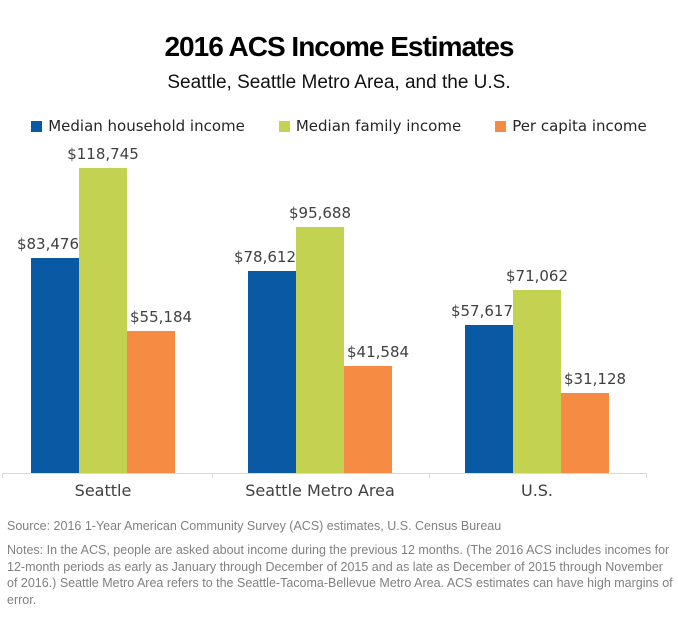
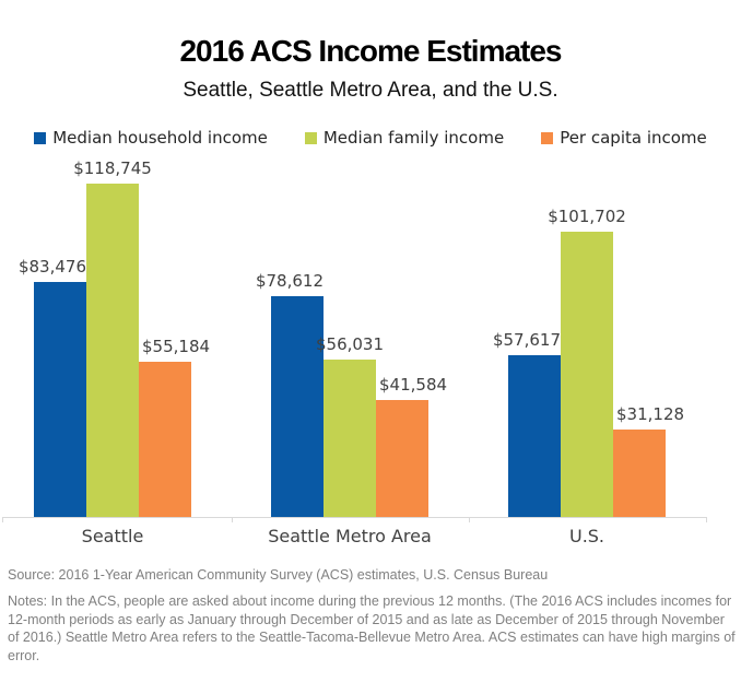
Median family income/Seattle Metro Area: $95,688 -> $56,031
Median family income/U.S.: $71,062 -> $101,702
